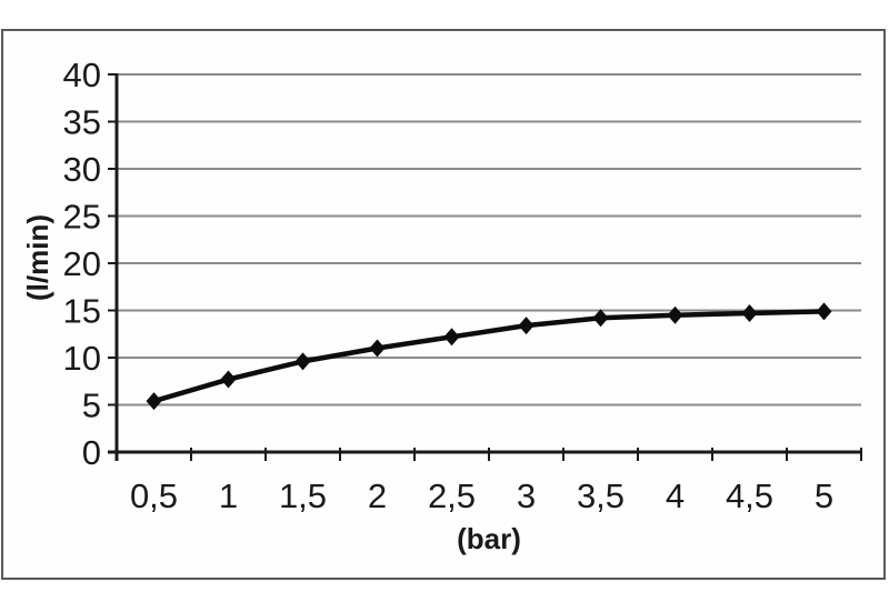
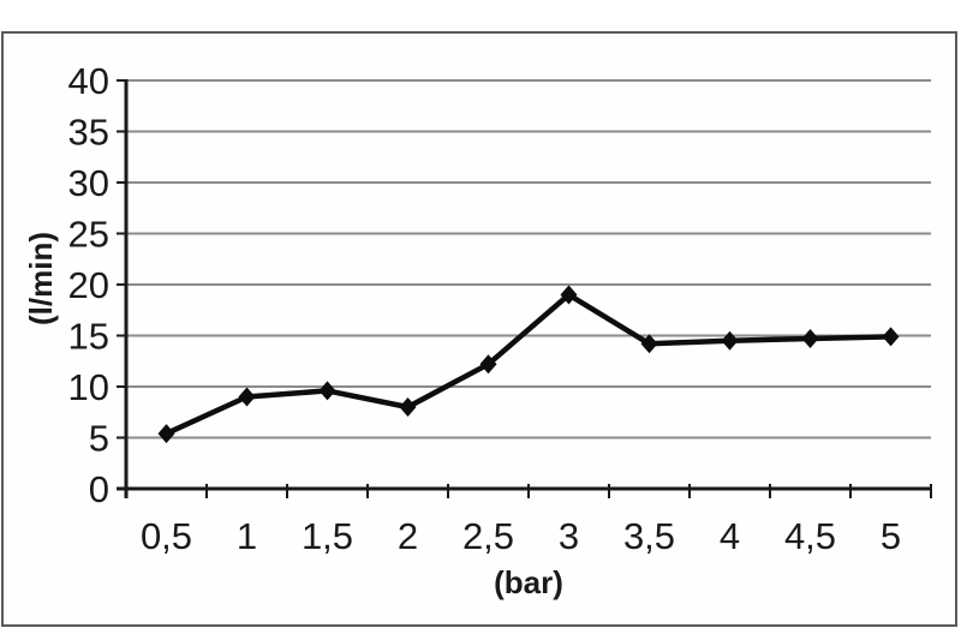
1: 8 -> 9
2: 11 -> 8
3: 13 -> 19
